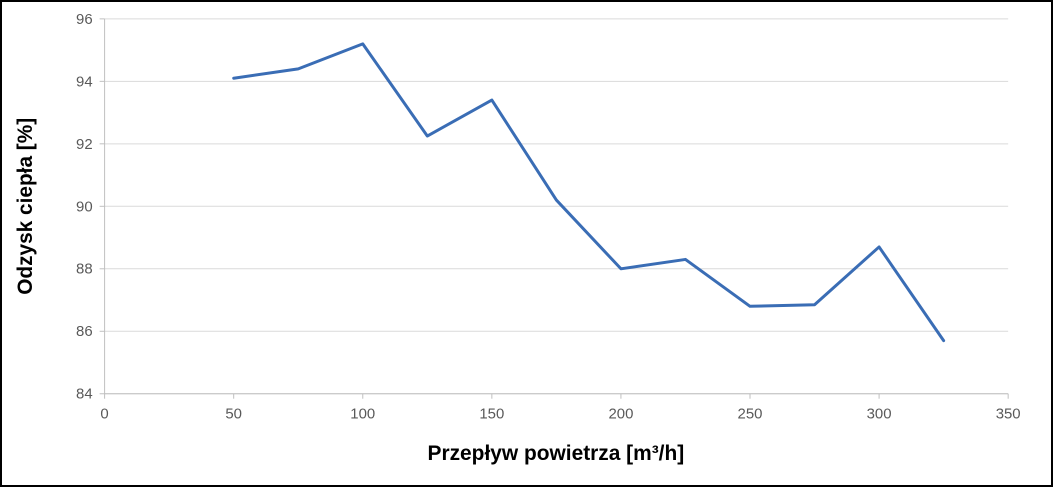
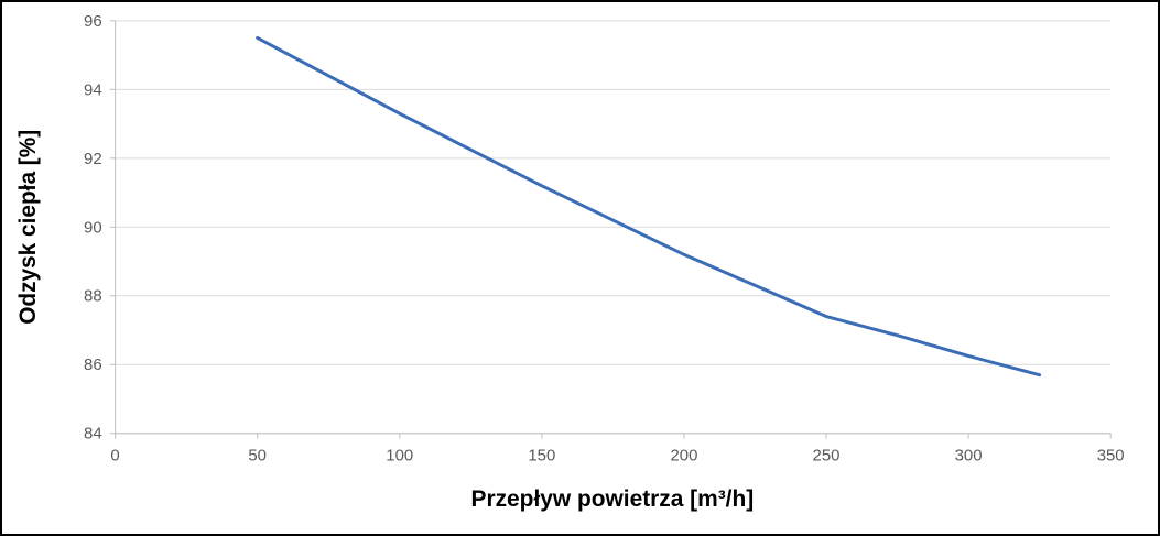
50: 94.1 -> 95.5
100: 95.2 -> 93.3
150: 93.4 -> 91.2
200: 88.0 -> 89.2
250: 86.8 -> 87.4
300: 88.7 -> 86.2
